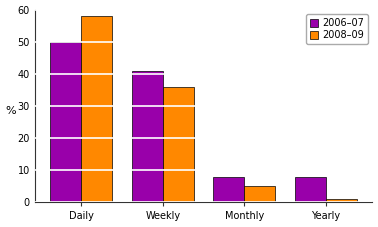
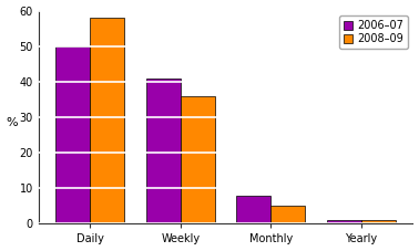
2006–07/Yearly: 8 -> 1
